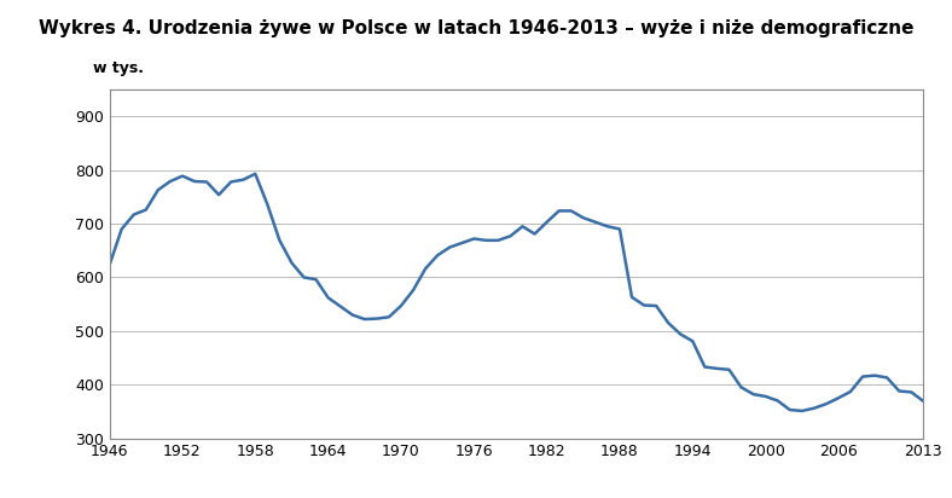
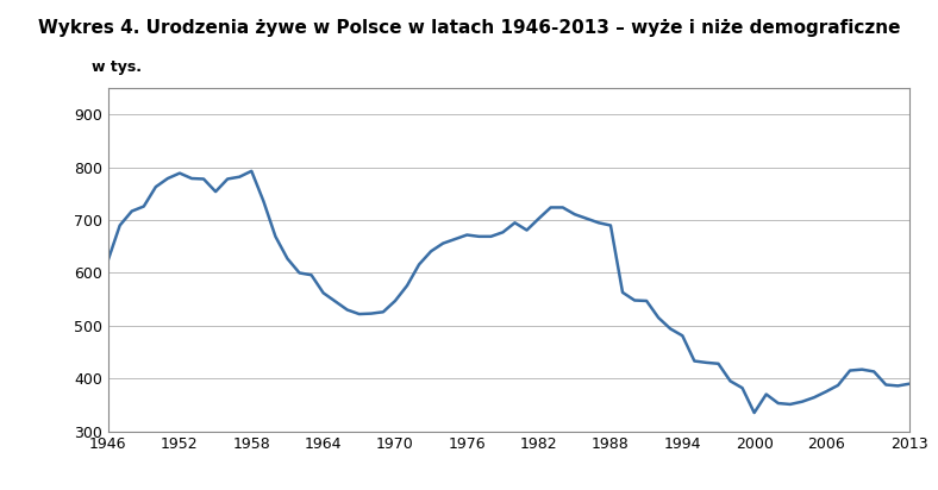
2000: 378 -> 335
2013: 369 -> 390
